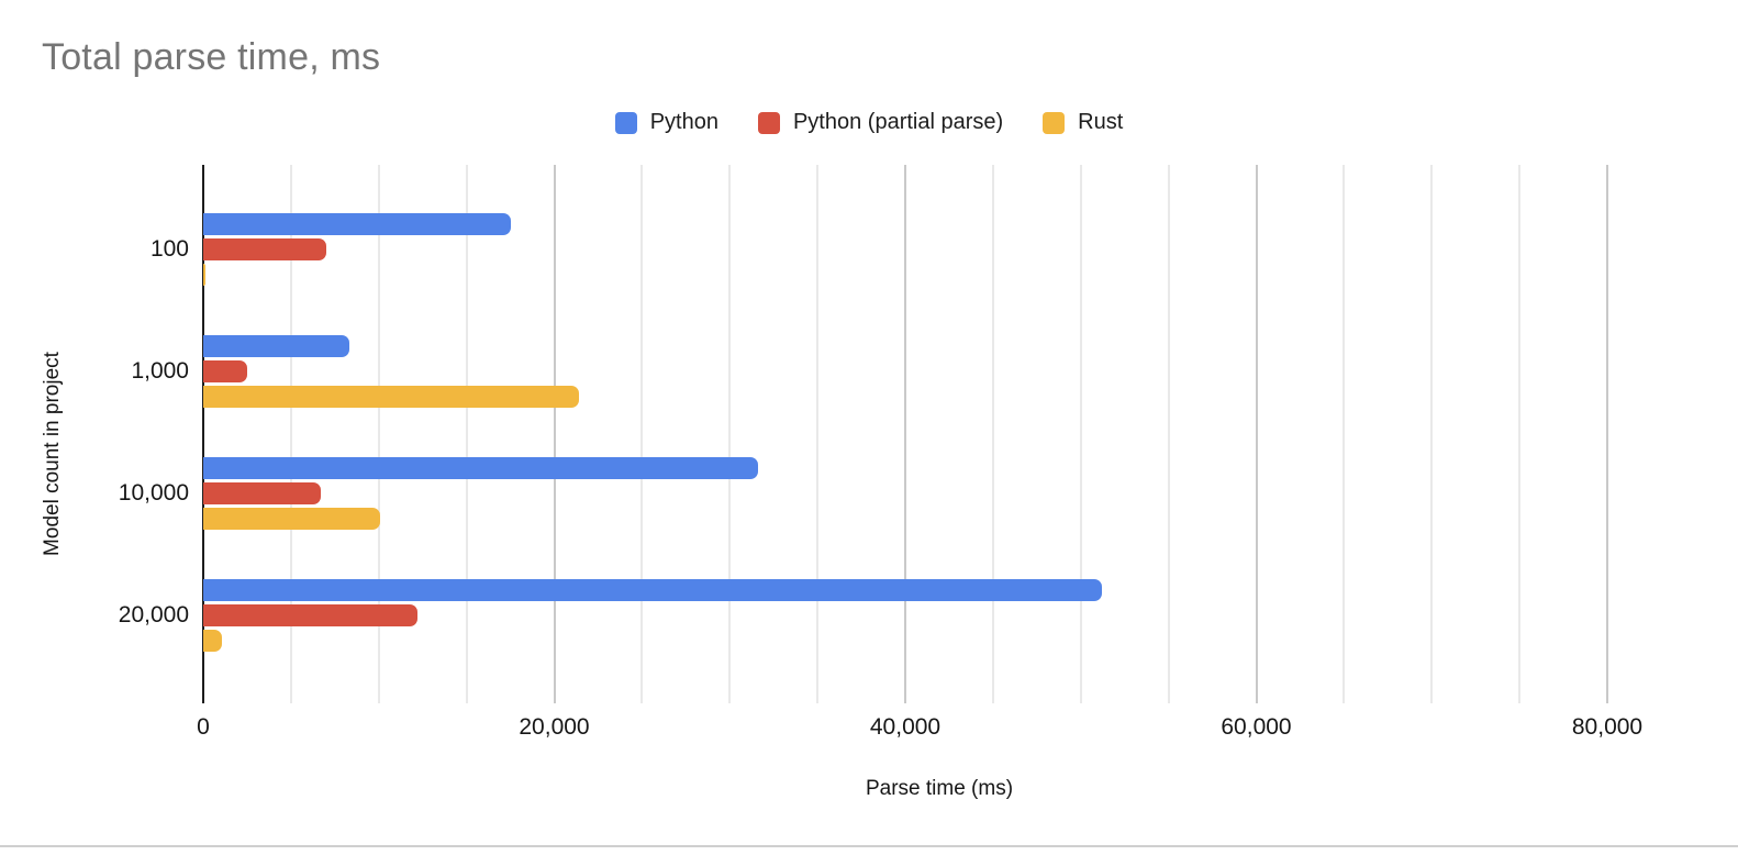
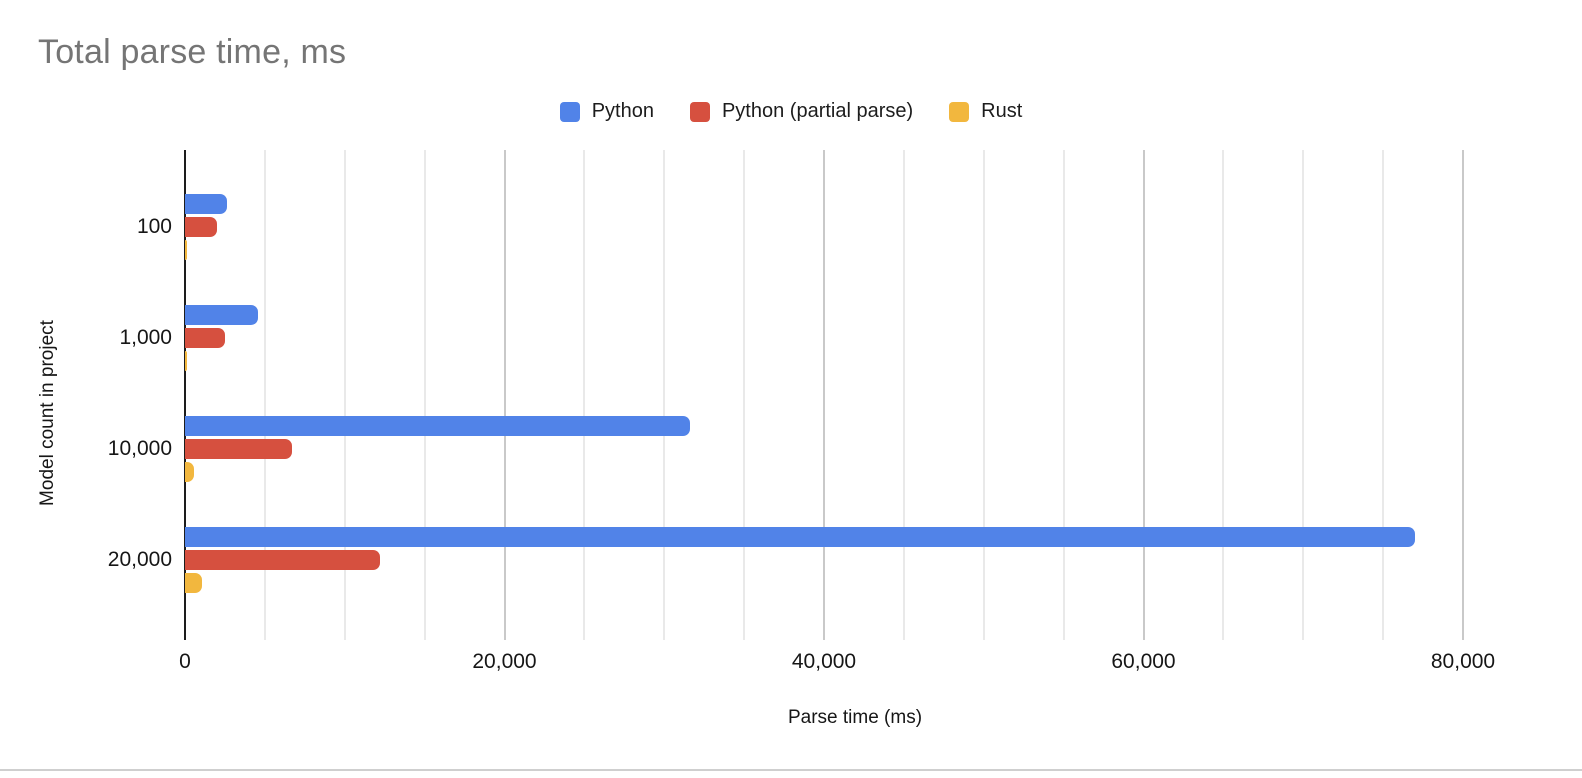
Python/100: 17500 -> 2600
Python (partial parse)/100: 7000 -> 2000
Python/1,000: 8300 -> 4600
Rust/1,000: 21400 -> 100
Rust/10,000: 10100 -> 600
Python/20,000: 51200 -> 77000
